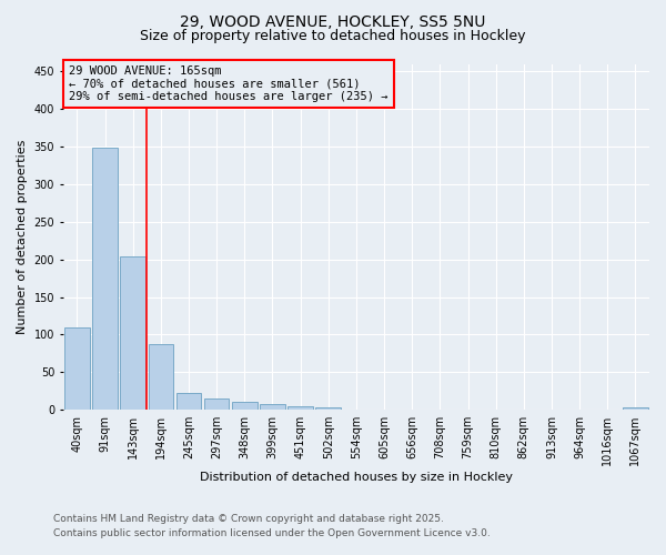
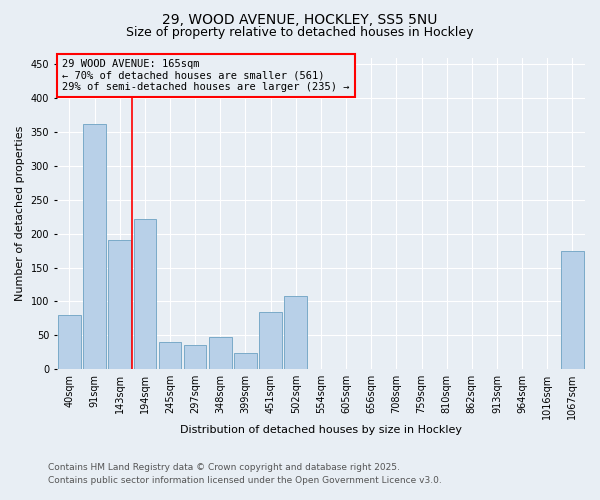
40sqm: 110 -> 80
91sqm: 348 -> 362
143sqm: 204 -> 190
194sqm: 88 -> 222
245sqm: 23 -> 40
297sqm: 15 -> 36
348sqm: 10 -> 48
399sqm: 8 -> 24
451sqm: 5 -> 84
502sqm: 3 -> 108
1067sqm: 3 -> 174
